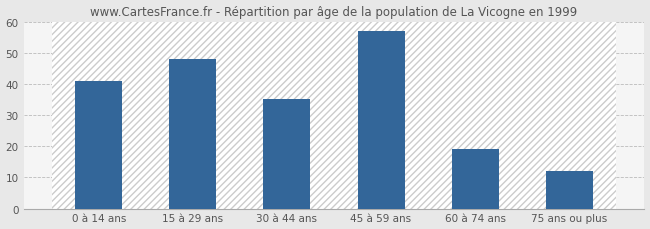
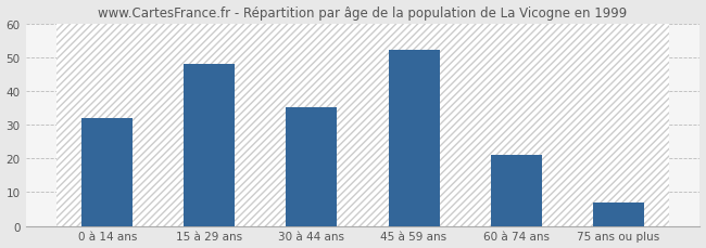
0 à 14 ans: 41 -> 32
45 à 59 ans: 57 -> 52
60 à 74 ans: 19 -> 21
75 ans ou plus: 12 -> 7
